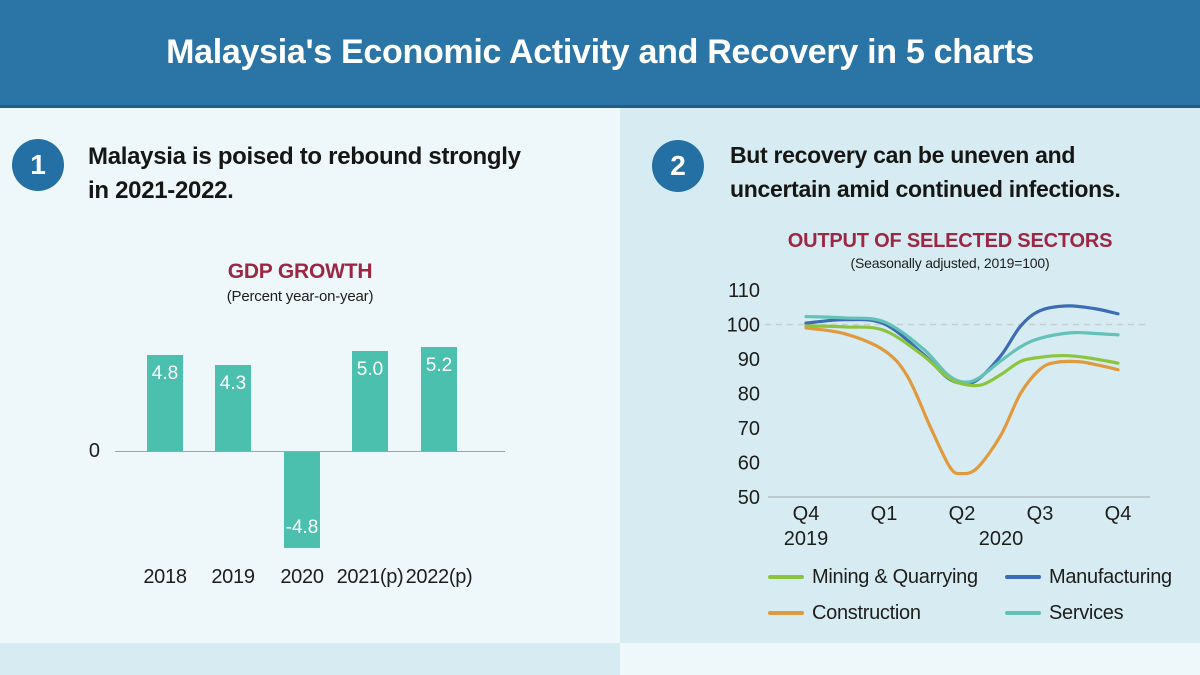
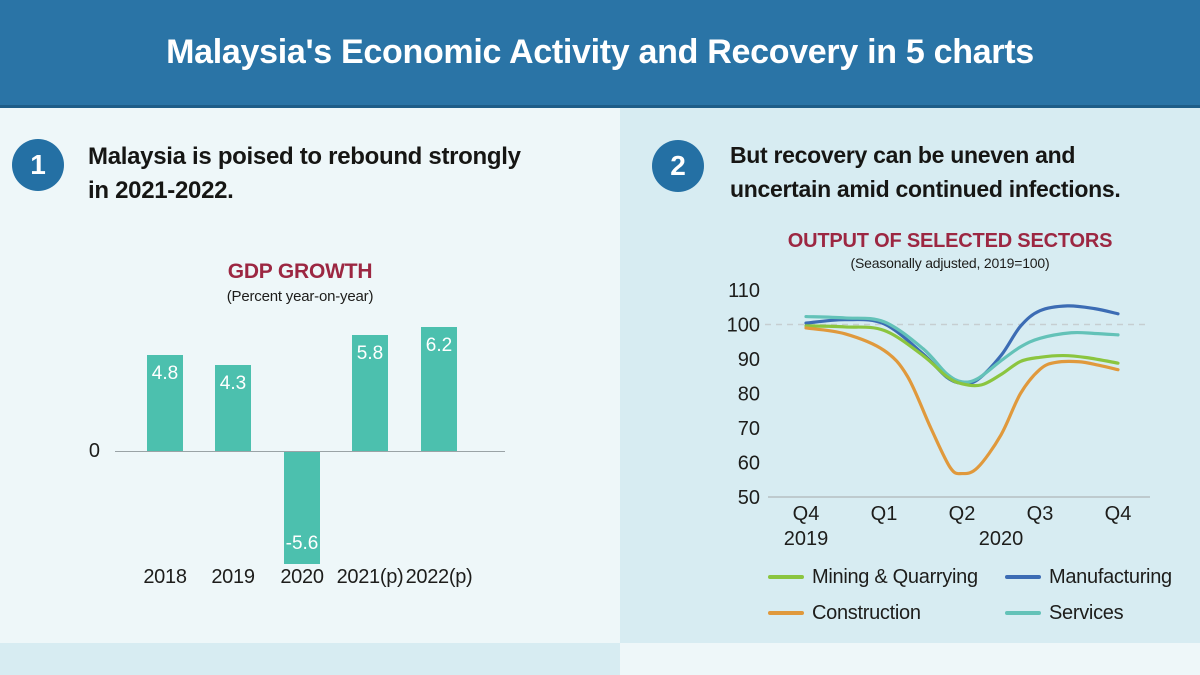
GDP GROWTH/2020: -4.8 -> -5.6
GDP GROWTH/2021(p): 5.0 -> 5.8
GDP GROWTH/2022(p): 5.2 -> 6.2
